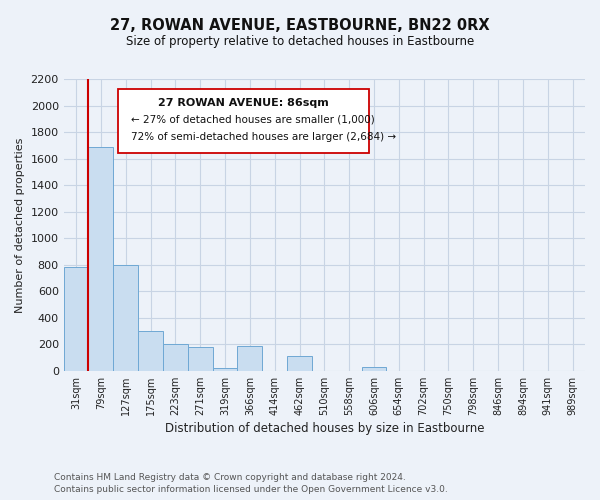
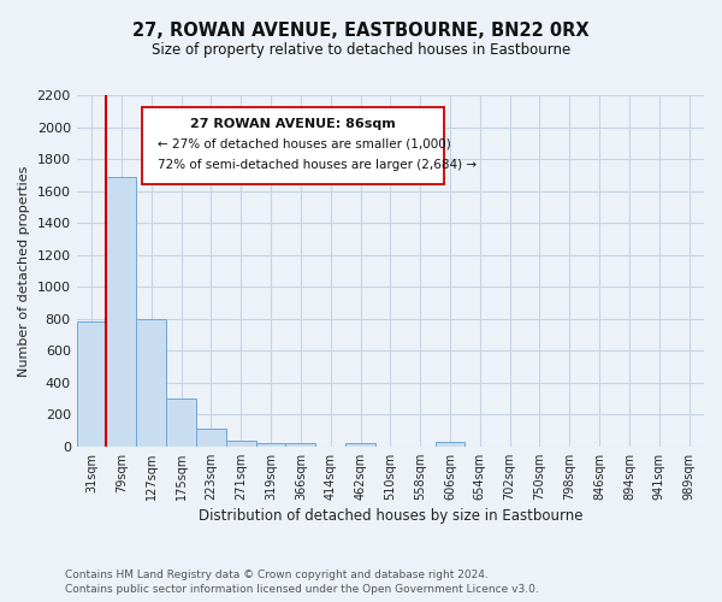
223sqm: 200 -> 120
271sqm: 180 -> 40
366sqm: 190 -> 20
462sqm: 110 -> 20
